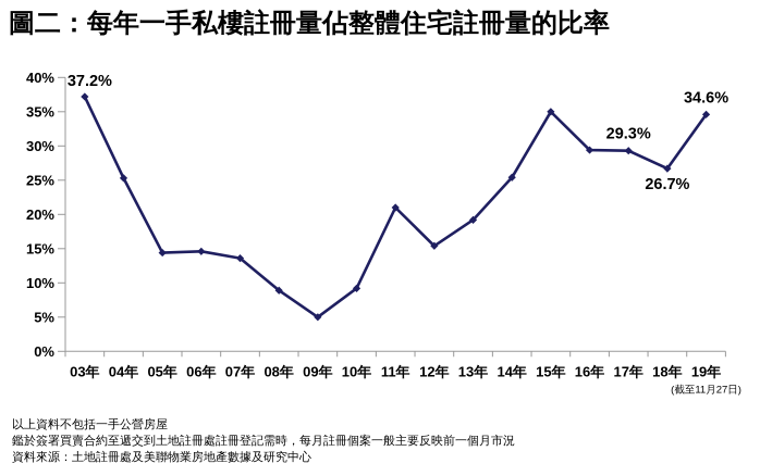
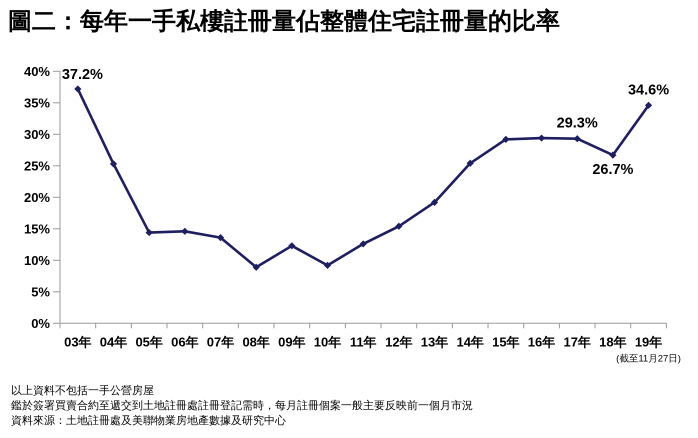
09年: 5% -> 12%
11年: 21% -> 13%
15年: 35% -> 29%
